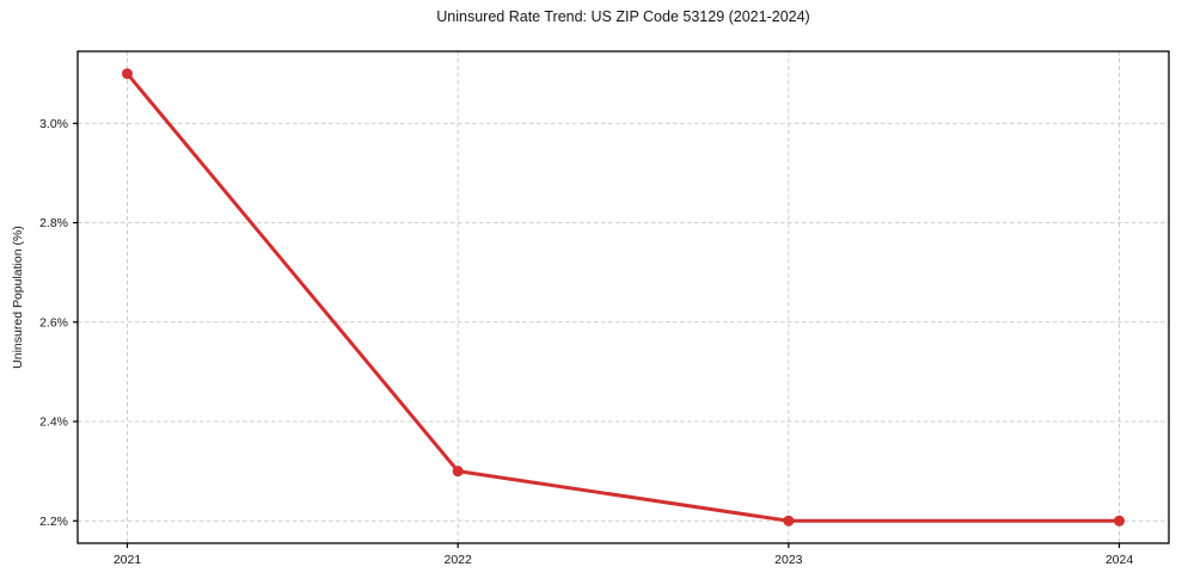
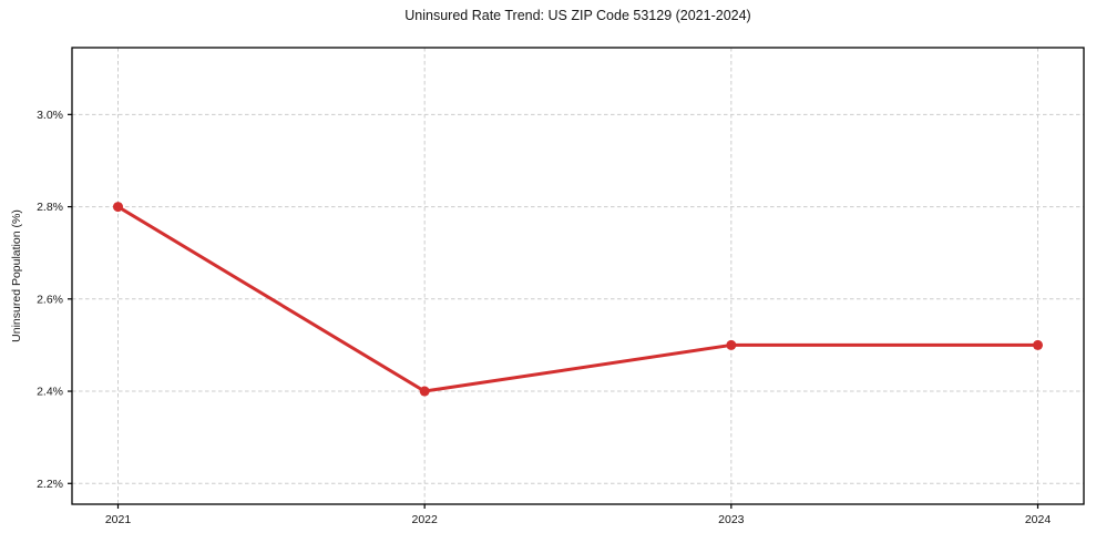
2021: 3.1% -> 2.8%
2022: 2.3% -> 2.4%
2023: 2.2% -> 2.5%
2024: 2.2% -> 2.5%
